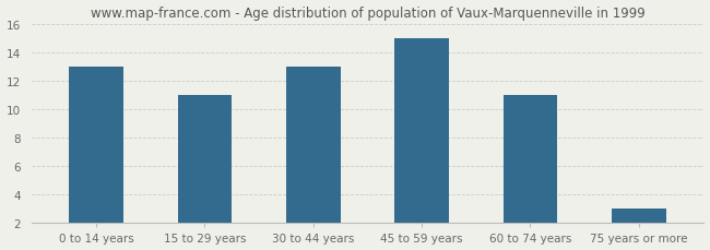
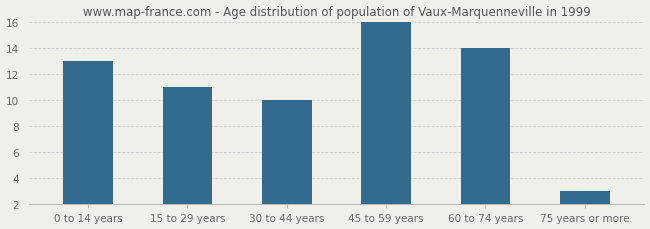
30 to 44 years: 13 -> 10
45 to 59 years: 15 -> 16
60 to 74 years: 11 -> 14
